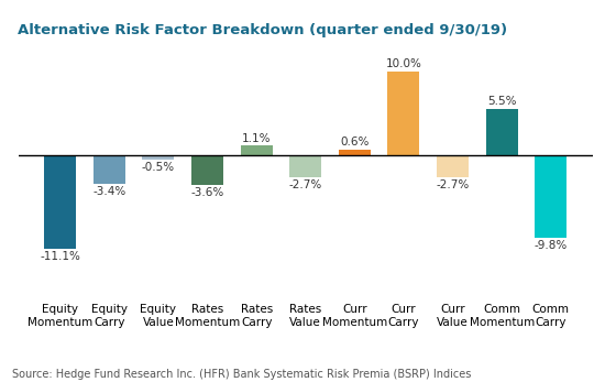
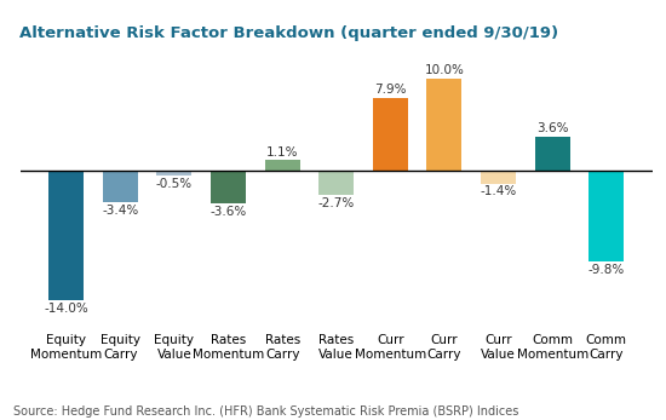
Equity Momentum: -11.1% -> -14.0%
Curr Momentum: 0.6% -> 7.9%
Curr Value: -2.7% -> -1.4%
Comm Momentum: 5.5% -> 3.6%
